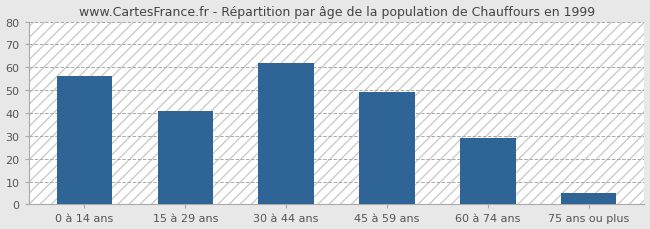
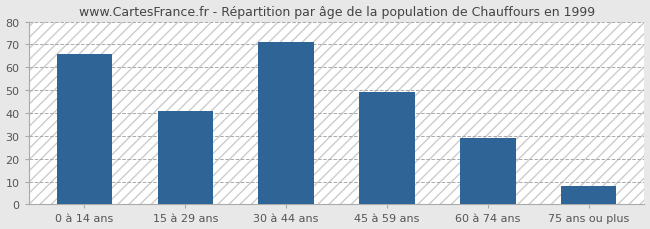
0 à 14 ans: 56 -> 66
30 à 44 ans: 62 -> 71
75 ans ou plus: 5 -> 8
